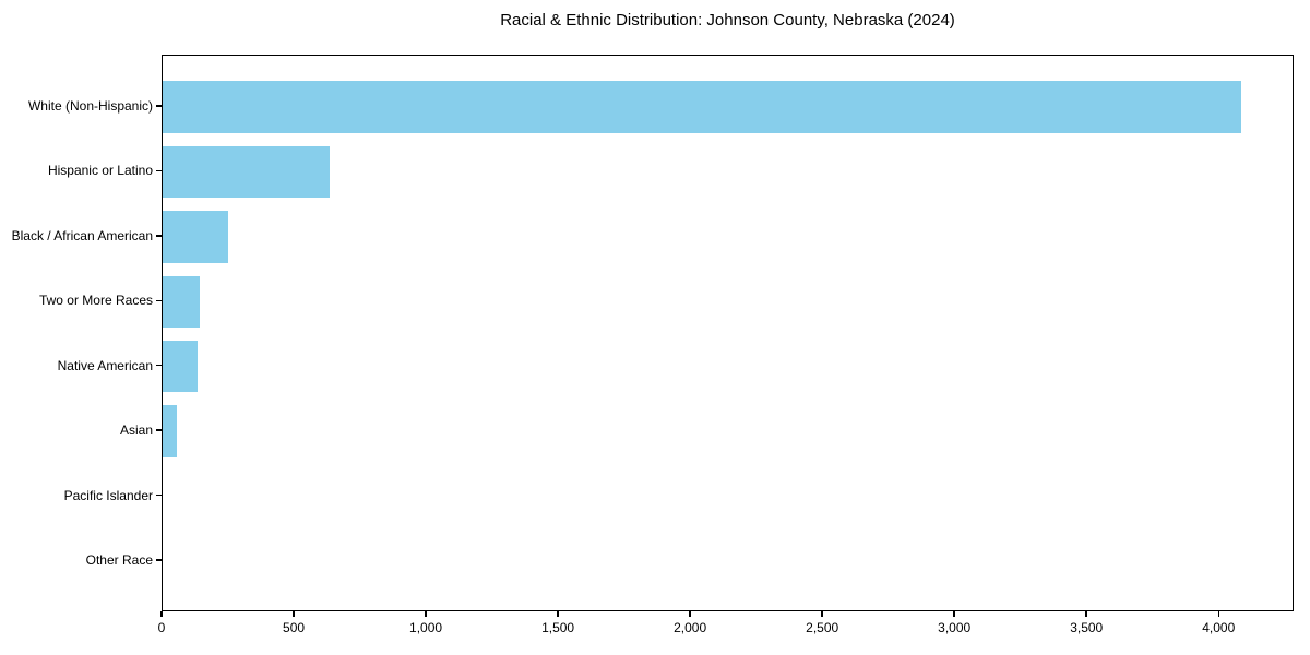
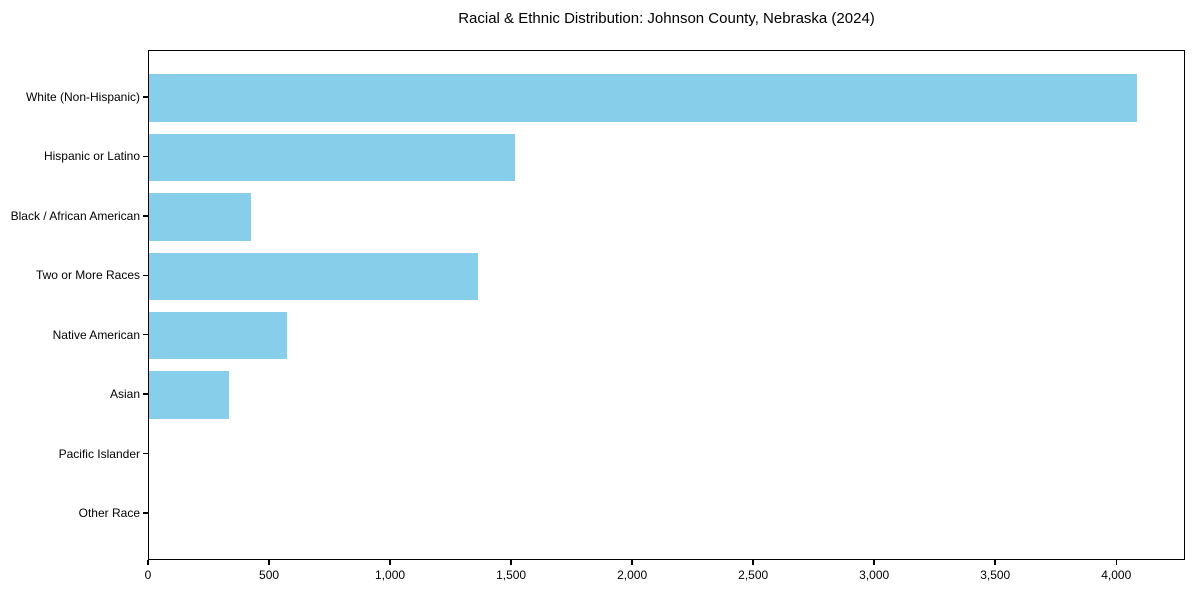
Hispanic or Latino: 630 -> 1510
Black / African American: 250 -> 420
Two or More Races: 140 -> 1360
Native American: 130 -> 570
Asian: 60 -> 330
